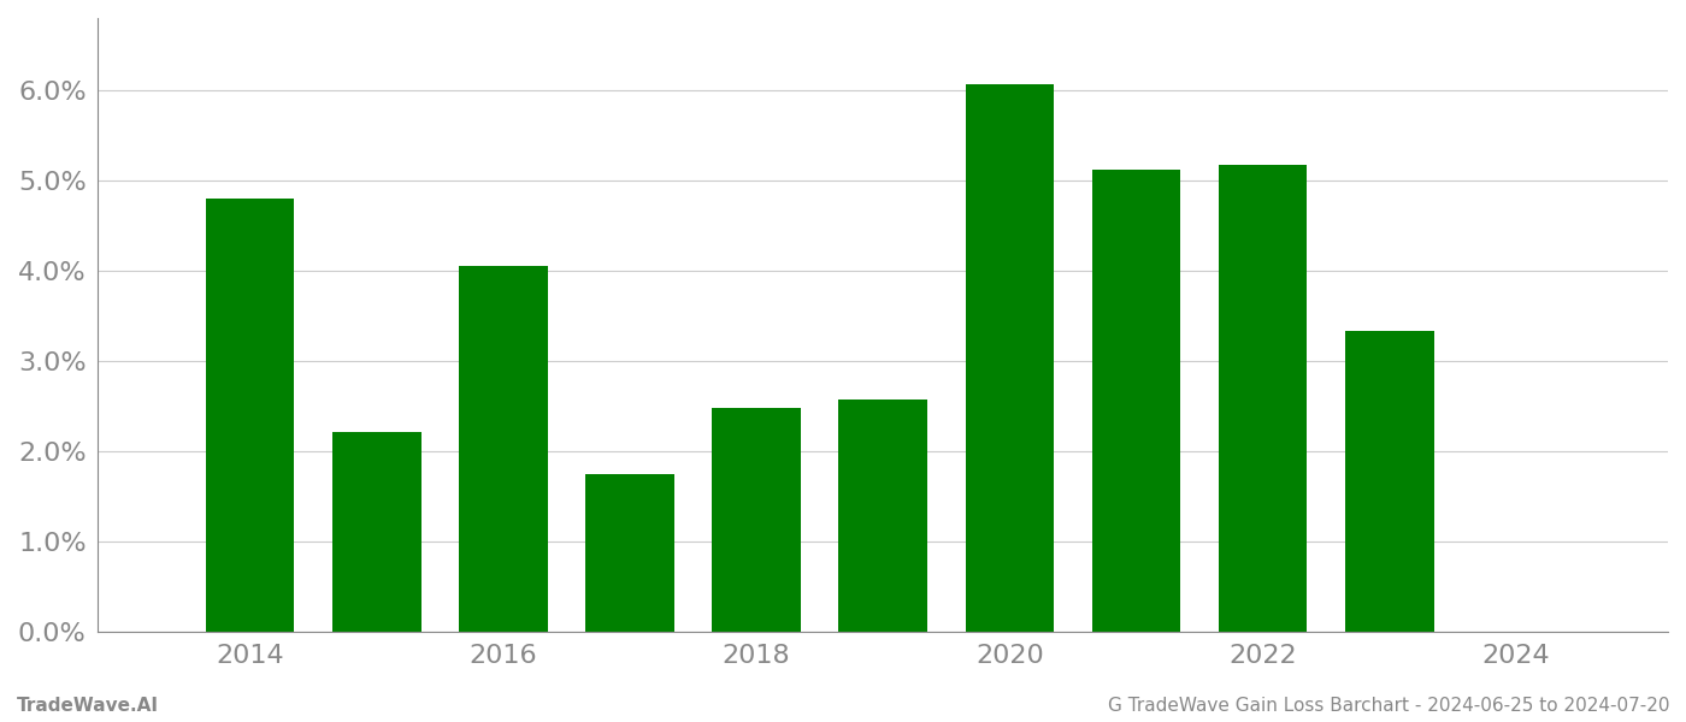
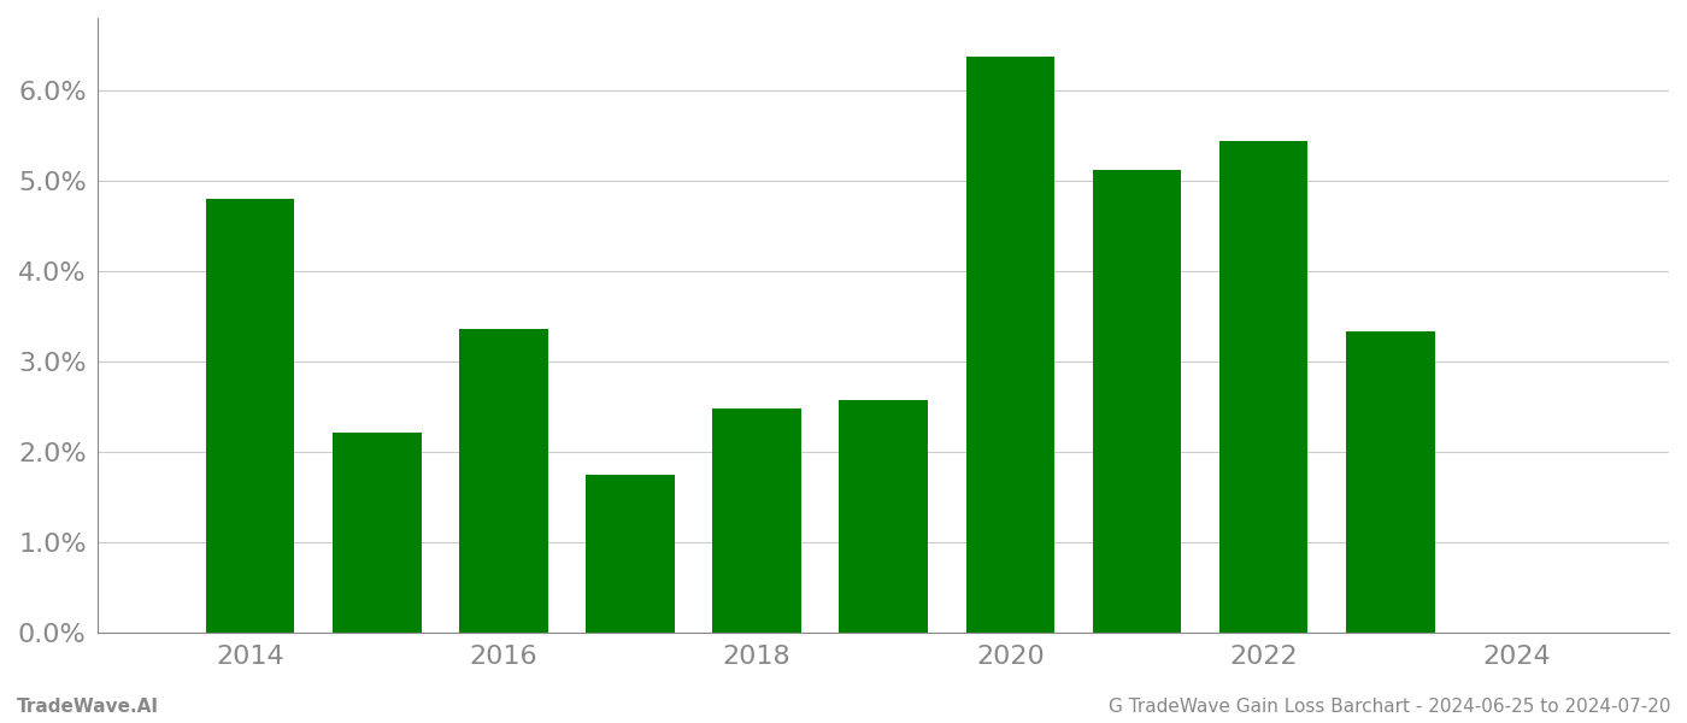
2016: 4.05% -> 3.36%
2020: 6.07% -> 6.38%
2022: 5.18% -> 5.44%
